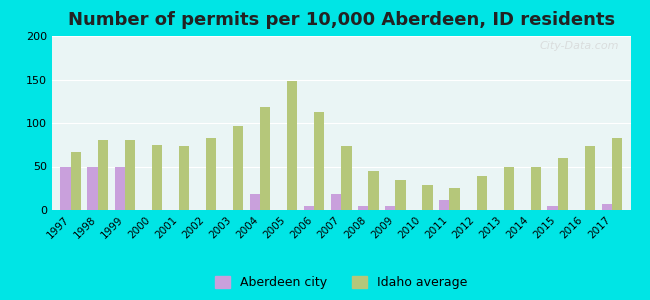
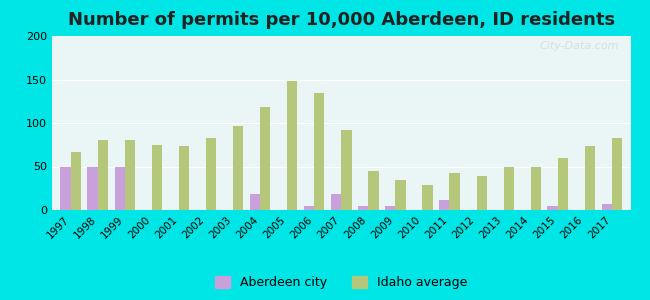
Idaho average/2006: 113 -> 134
Idaho average/2007: 73 -> 92
Idaho average/2011: 25 -> 42
